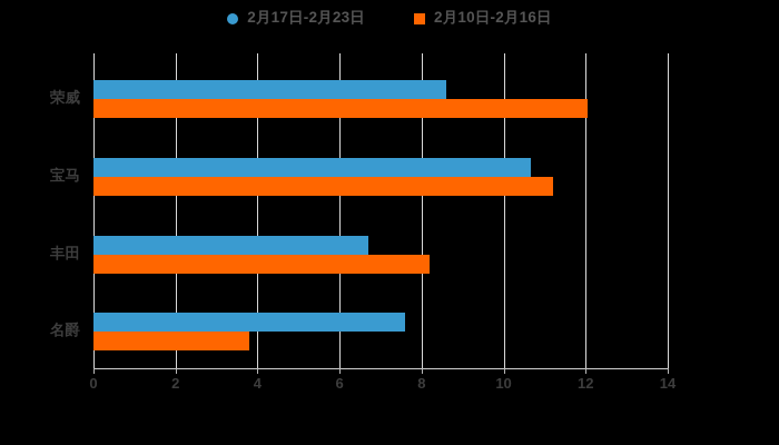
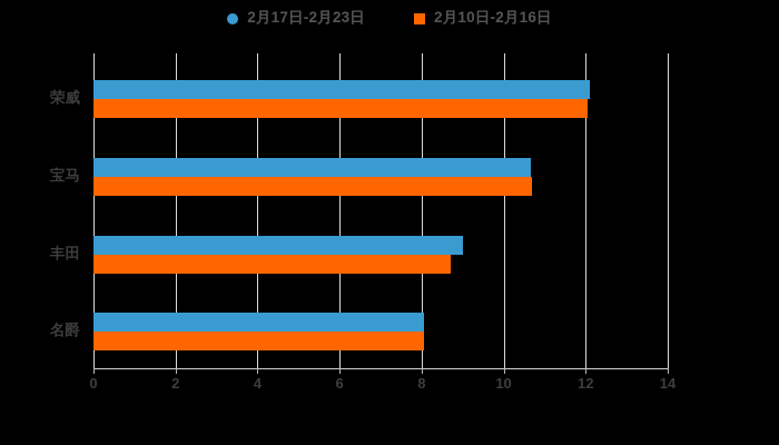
2月17日-2月23日/荣威: 8.6 -> 12.1
2月10日-2月16日/宝马: 11.2 -> 10.7
2月17日-2月23日/丰田: 6.7 -> 9.0
2月10日-2月16日/丰田: 8.2 -> 8.7
2月17日-2月23日/名爵: 7.6 -> 8.1
2月10日-2月16日/名爵: 3.8 -> 8.1
